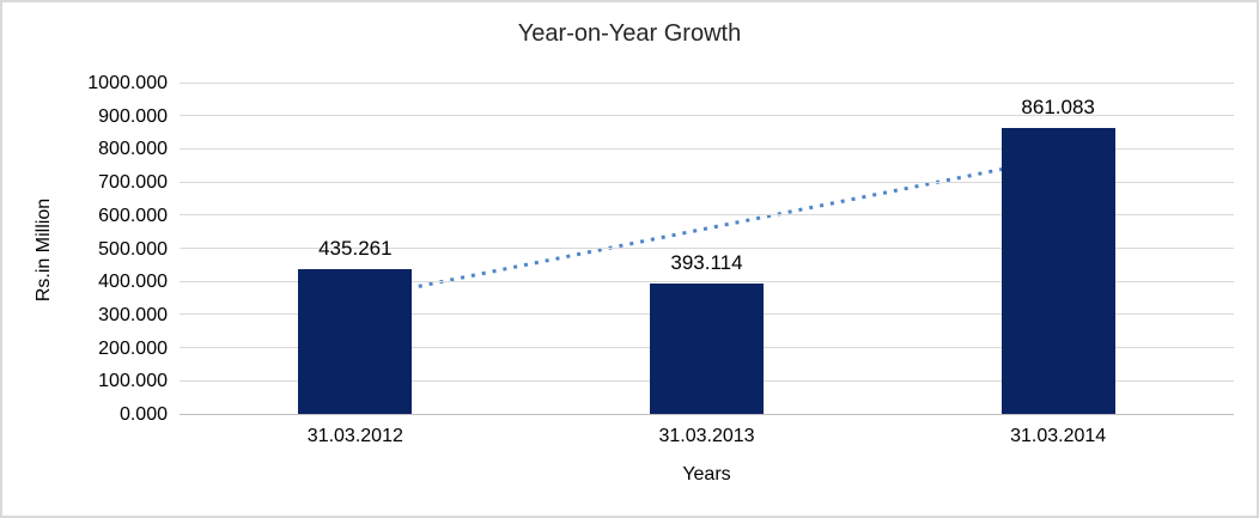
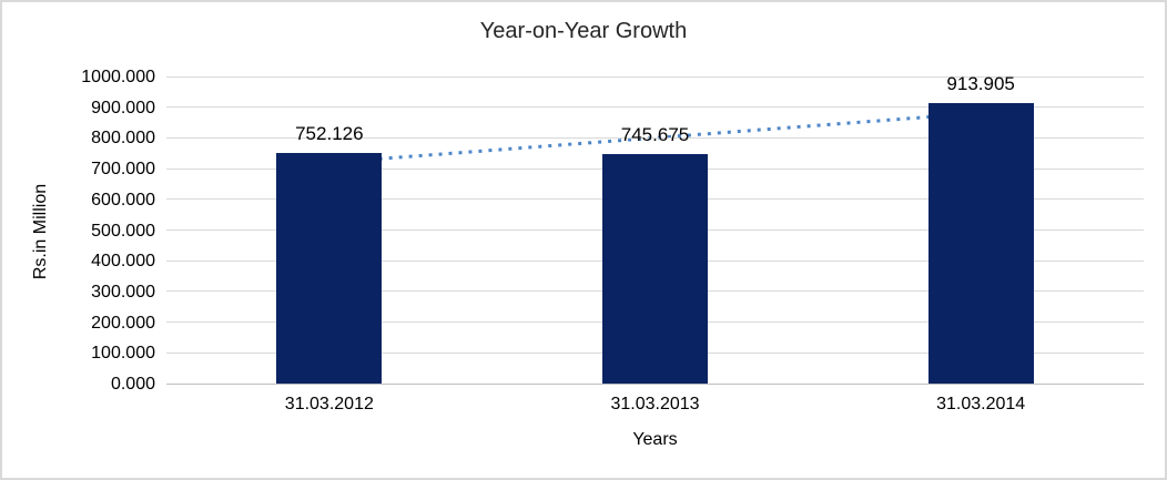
31.03.2012: 435.261 -> 752.126
31.03.2013: 393.114 -> 745.675
31.03.2014: 861.083 -> 913.905
